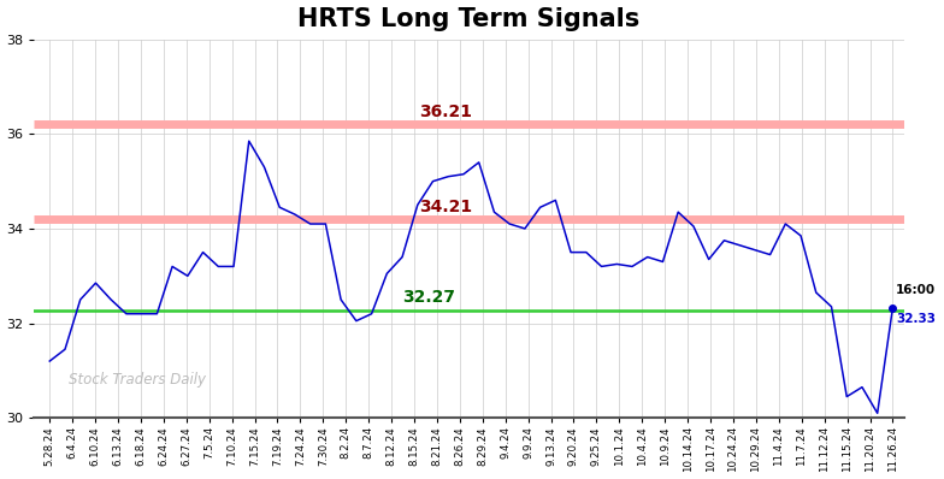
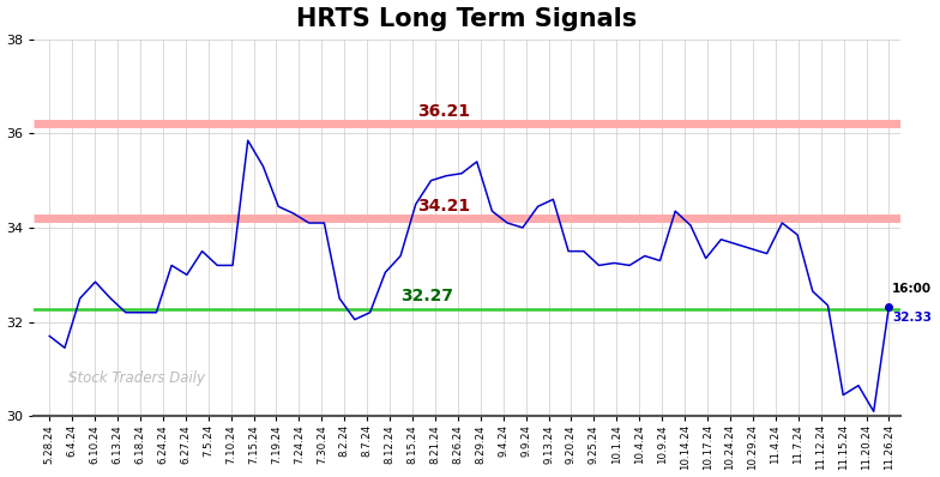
5.28.24: 31.20 -> 31.70
